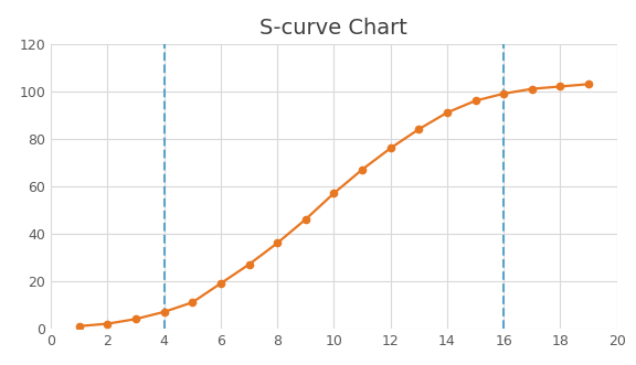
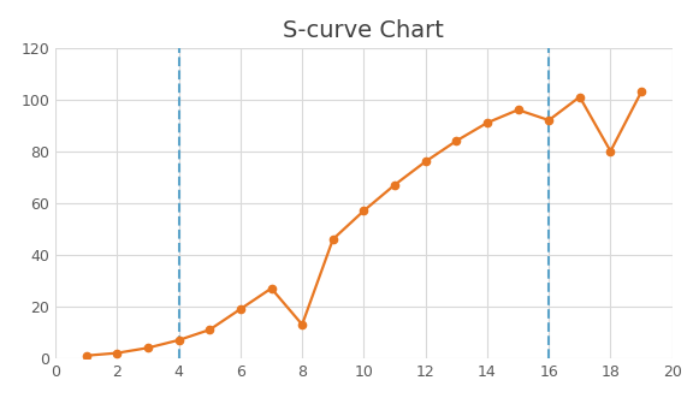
8: 36 -> 13
16: 99 -> 92
18: 102 -> 80
